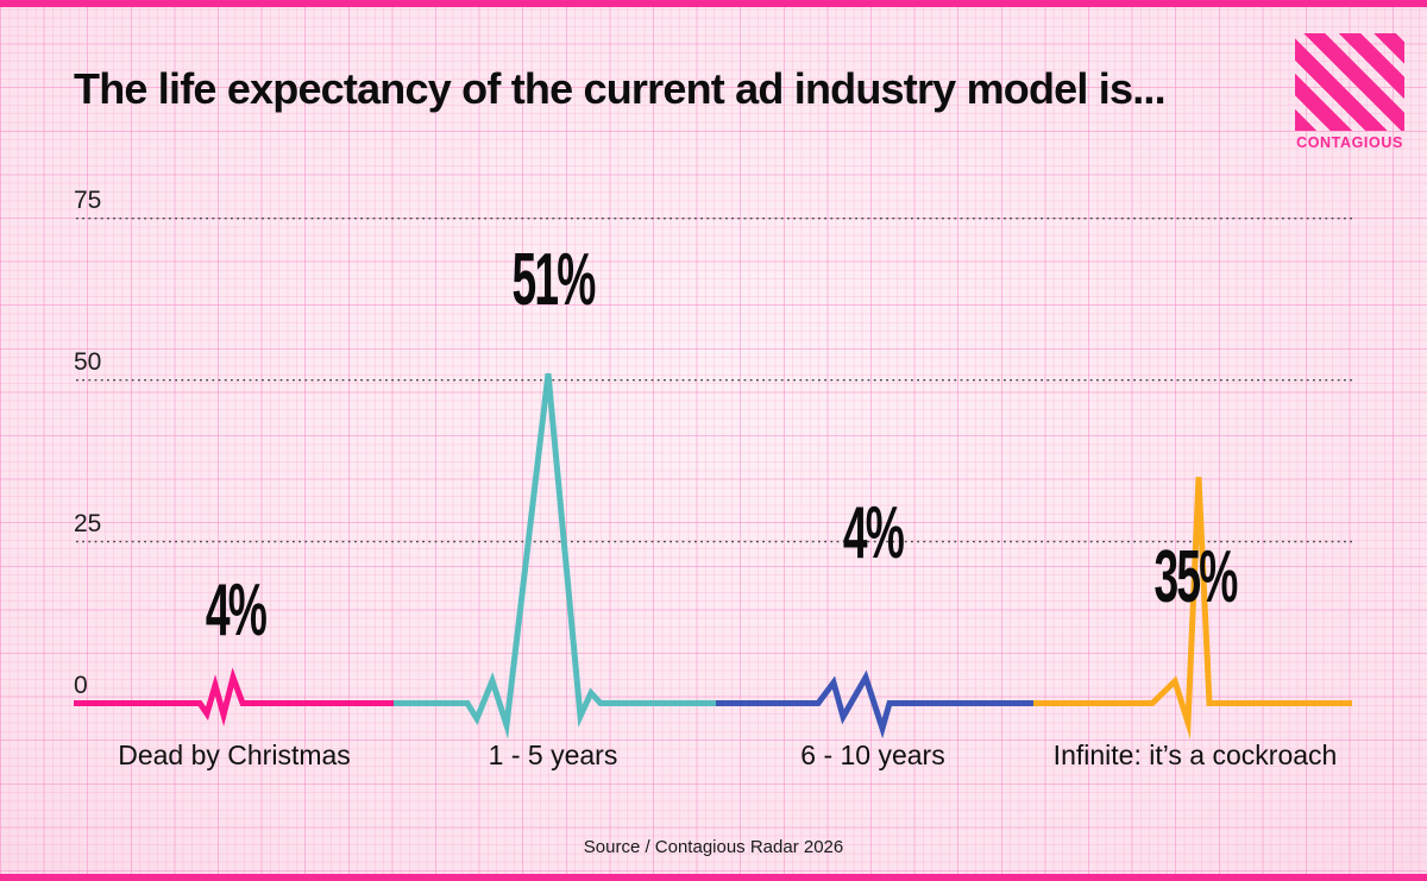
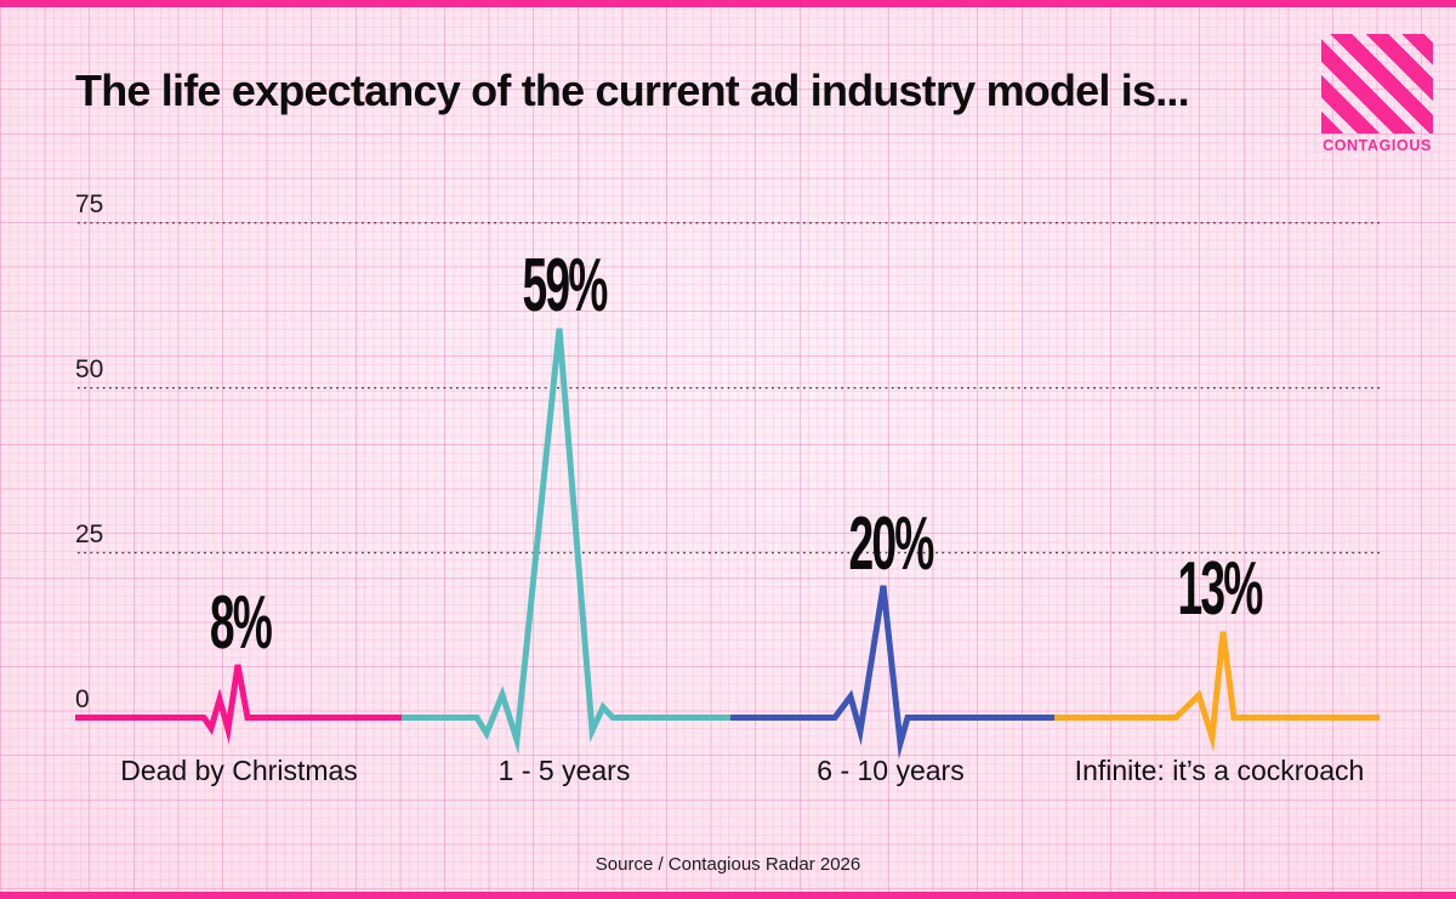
Dead by Christmas: 4% -> 8%
1 - 5 years: 51% -> 59%
6 - 10 years: 4% -> 20%
Infinite: it’s a cockroach: 35% -> 13%
